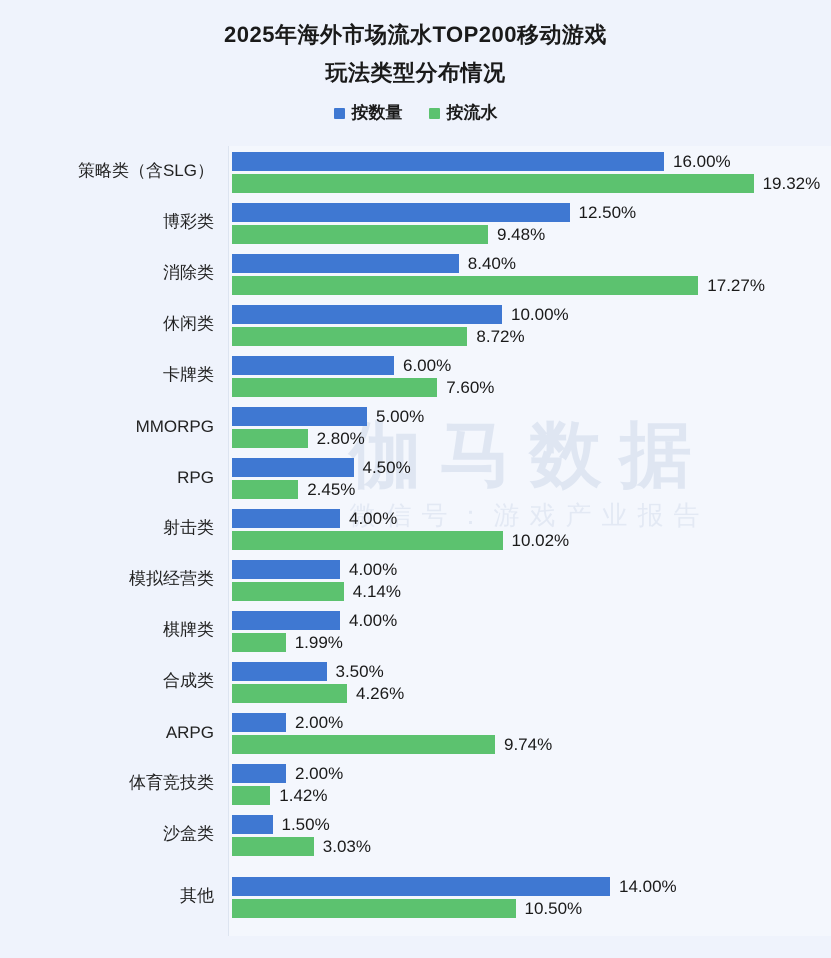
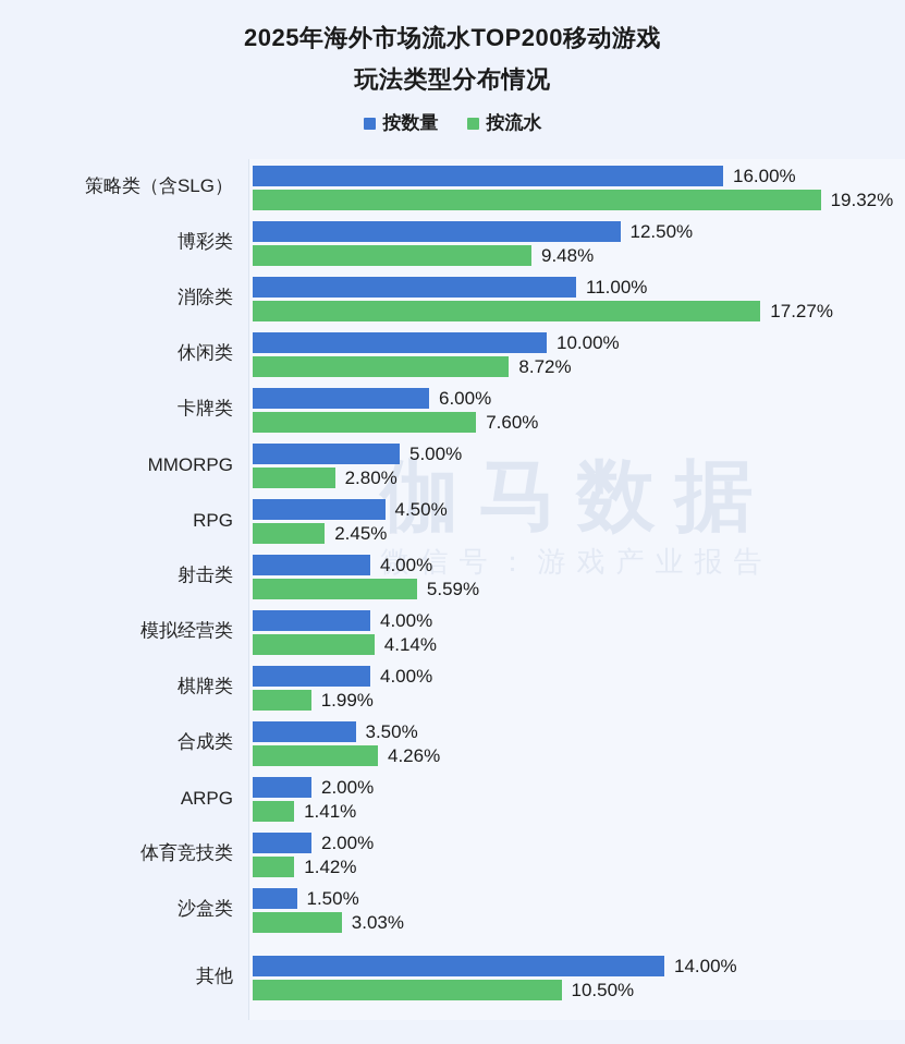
按数量/消除类: 8.40% -> 11.00%
按流水/射击类: 10.02% -> 5.59%
按流水/ARPG: 9.74% -> 1.41%
